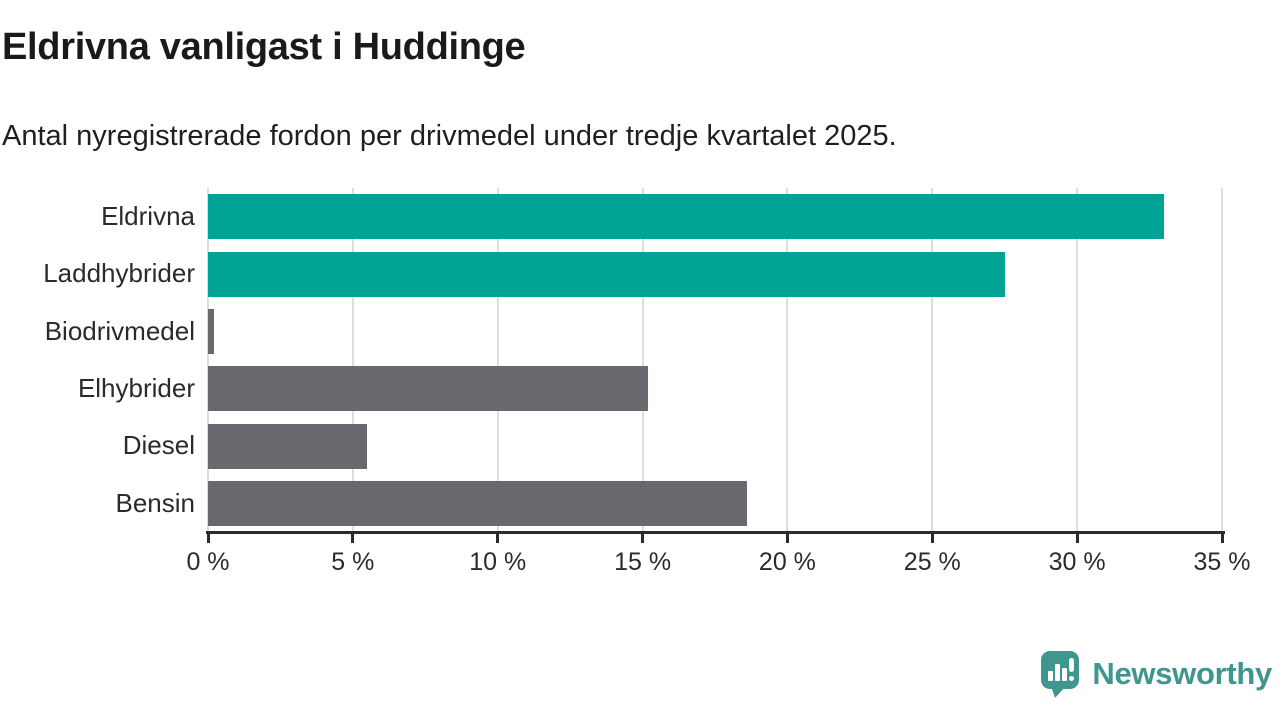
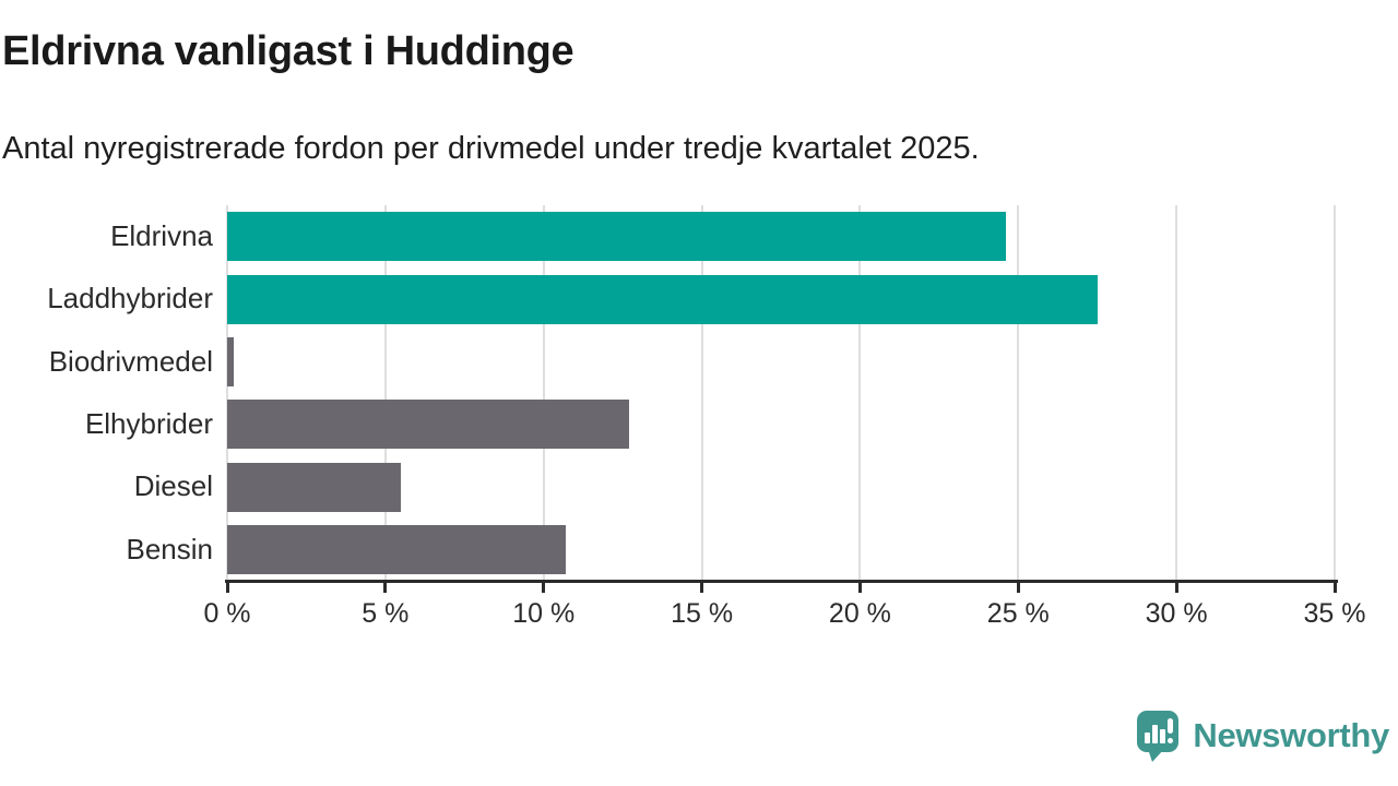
Eldrivna: 33.0% -> 24.6%
Elhybrider: 15.2% -> 12.7%
Bensin: 18.6% -> 10.7%
